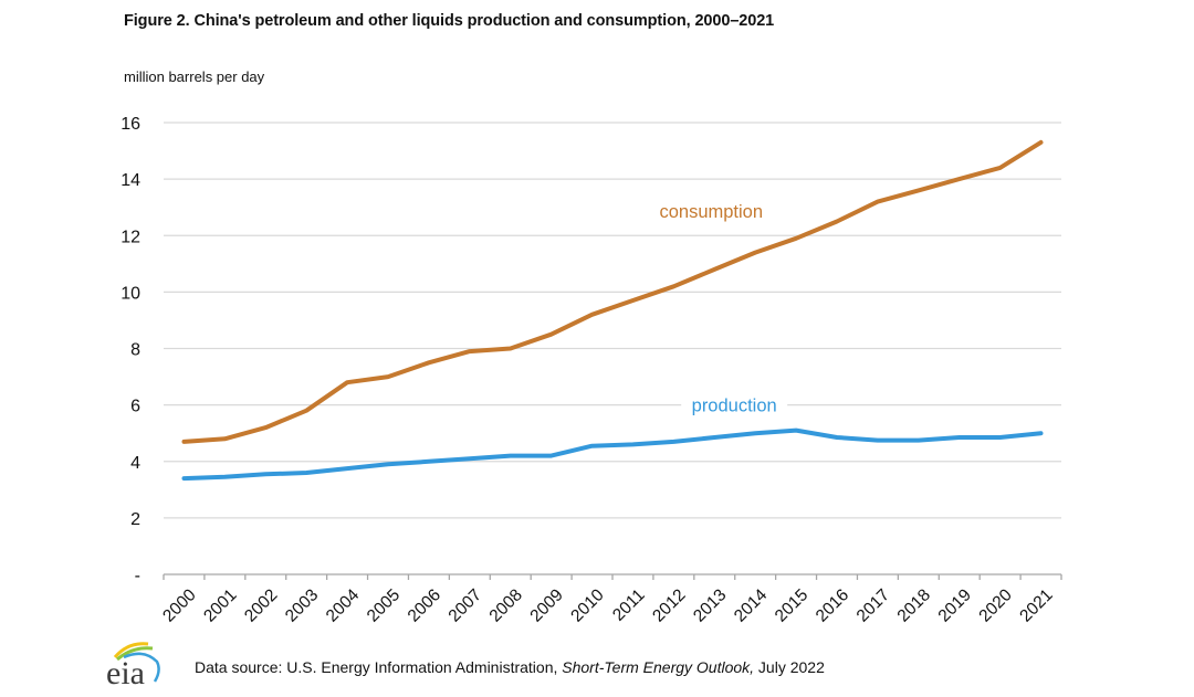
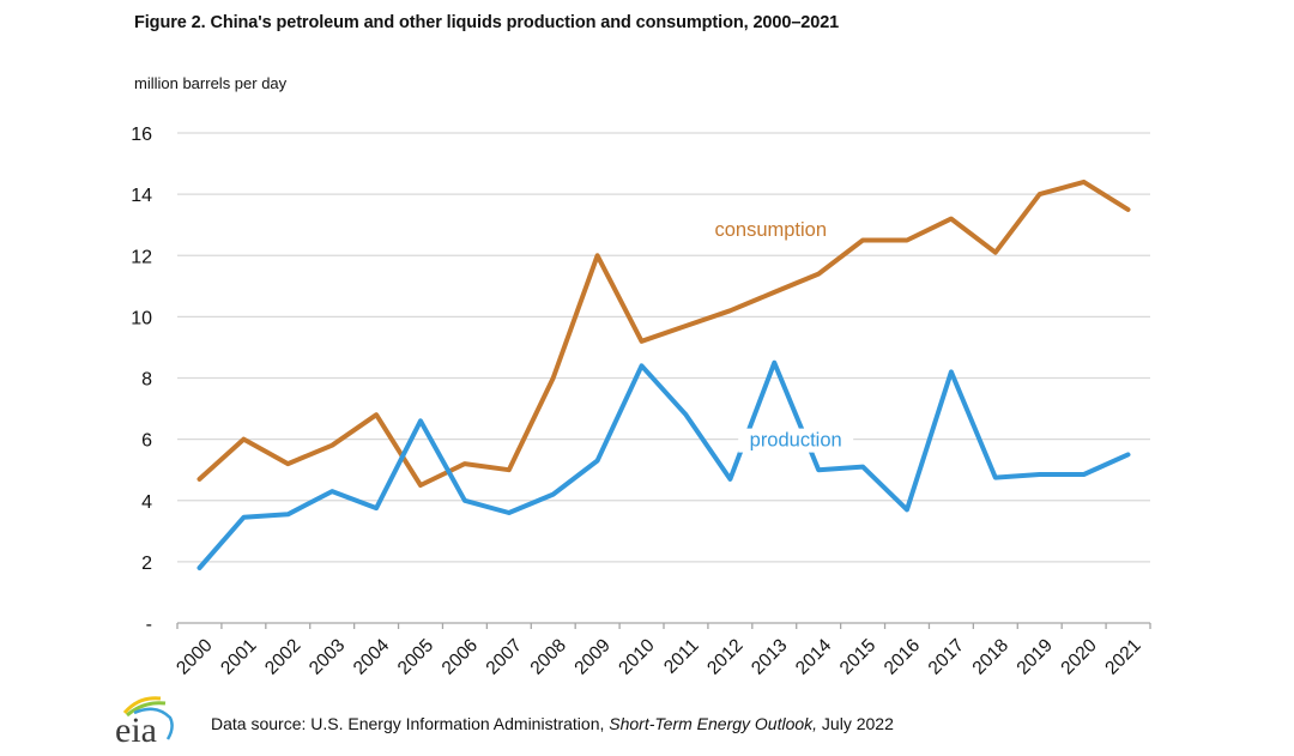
production/2000: 3.4 -> 1.8
consumption/2001: 4.8 -> 6.0
production/2003: 3.6 -> 4.3
consumption/2005: 7.0 -> 4.5
production/2005: 3.9 -> 6.6
consumption/2006: 7.5 -> 5.2
consumption/2007: 7.9 -> 5.0
production/2007: 4.1 -> 3.6
consumption/2009: 8.5 -> 12.0
production/2009: 4.2 -> 5.3
production/2010: 4.5 -> 8.4
production/2011: 4.6 -> 6.8
production/2013: 4.8 -> 8.5
consumption/2015: 11.9 -> 12.5
production/2016: 4.8 -> 3.7
production/2017: 4.8 -> 8.2
consumption/2018: 13.6 -> 12.1
consumption/2021: 15.3 -> 13.5
production/2021: 5.0 -> 5.5
